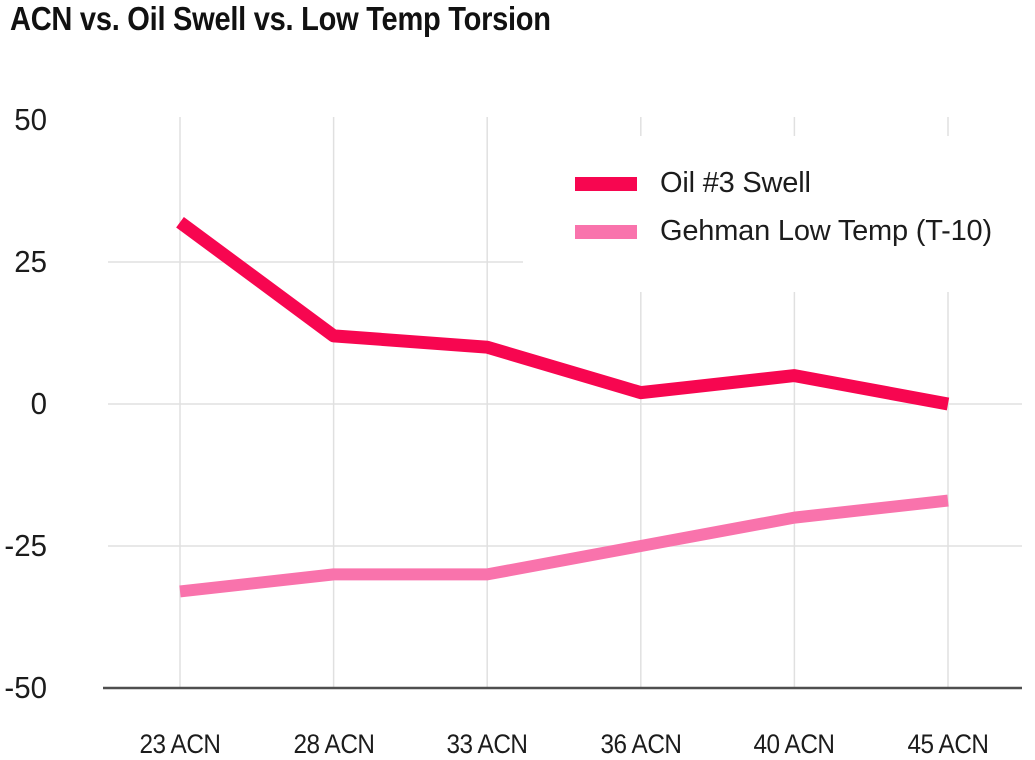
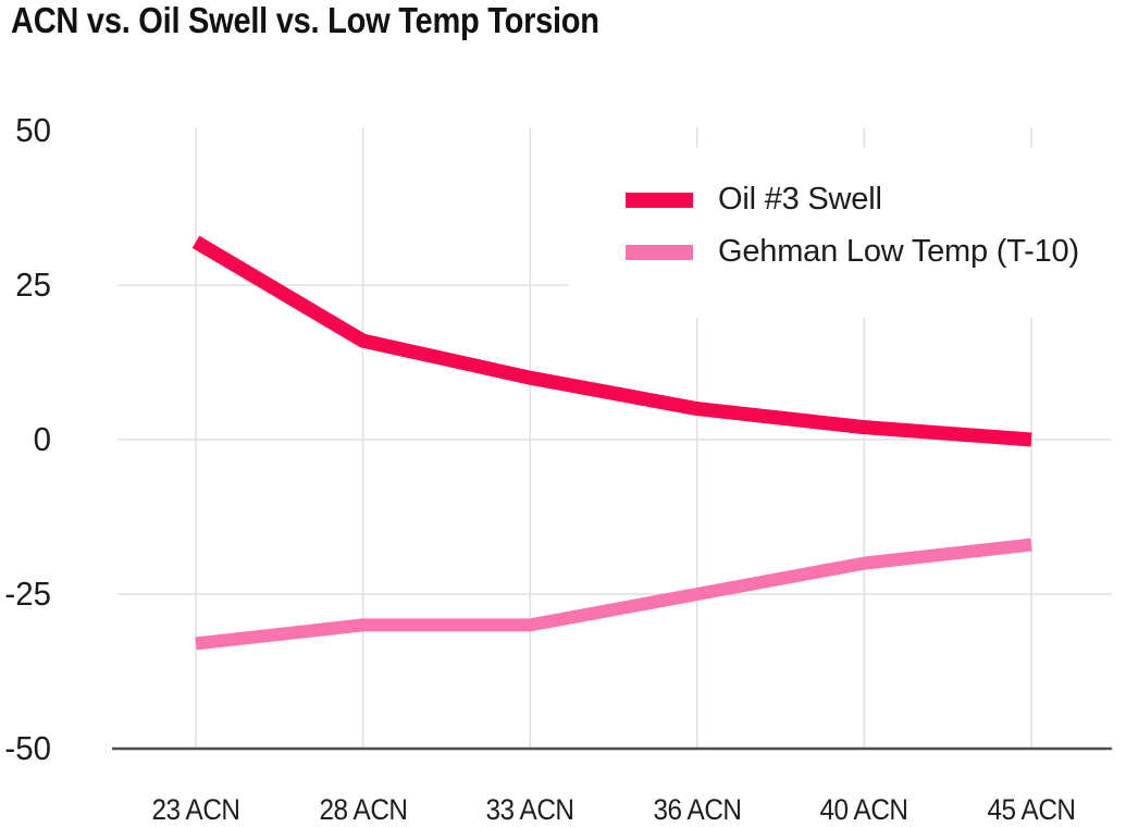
Oil #3 Swell/28 ACN: 12 -> 16
Oil #3 Swell/36 ACN: 2 -> 5
Oil #3 Swell/40 ACN: 5 -> 2
